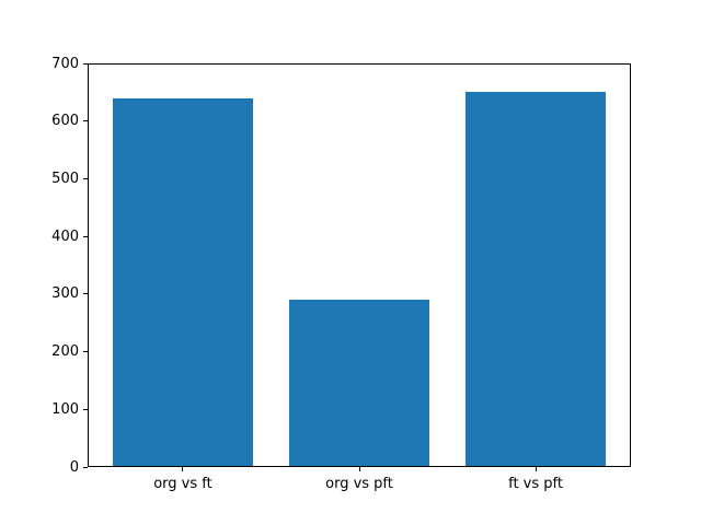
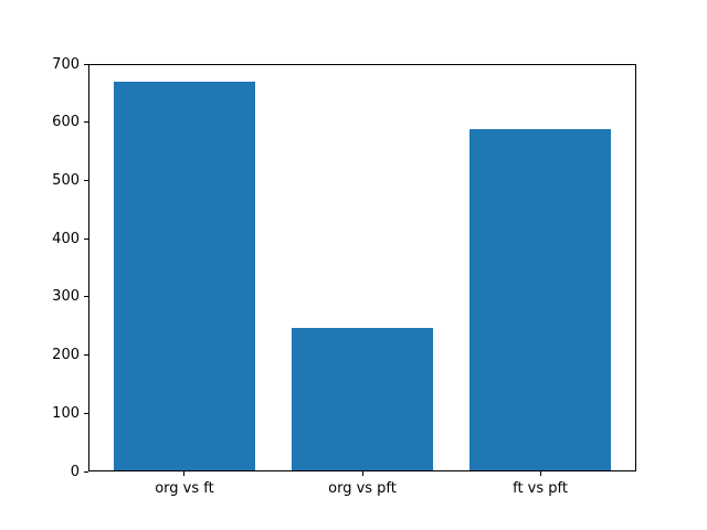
org vs ft: 640 -> 670
org vs pft: 290 -> 250
ft vs pft: 650 -> 590
